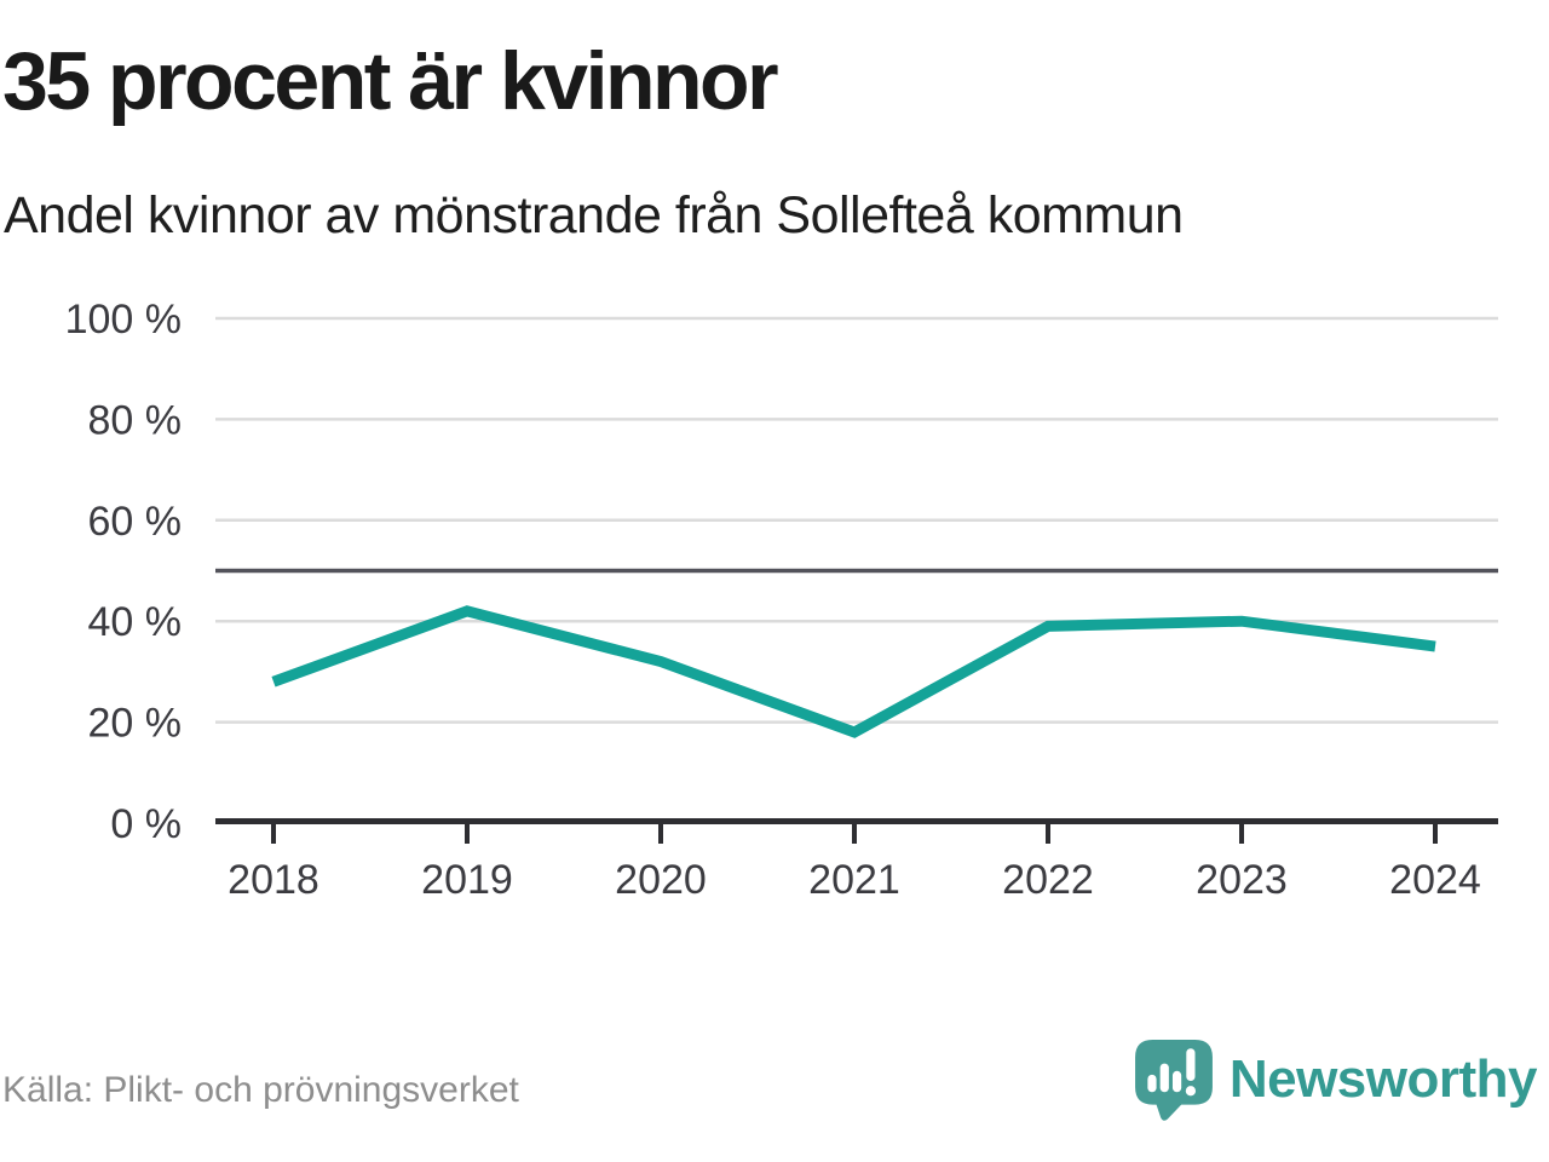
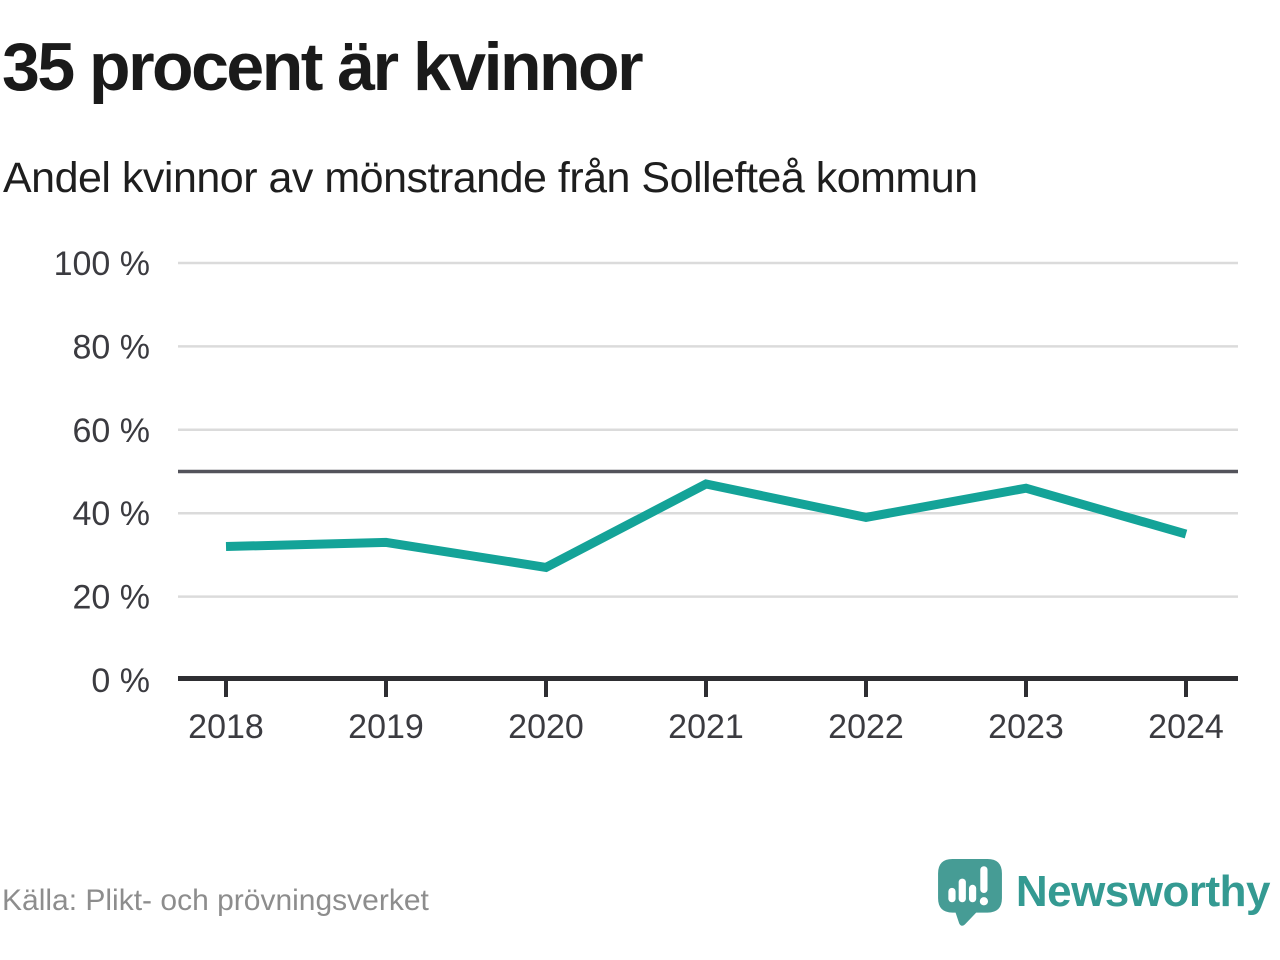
2018: 28% -> 32%
2019: 42% -> 33%
2020: 32% -> 27%
2021: 18% -> 47%
2023: 40% -> 46%
